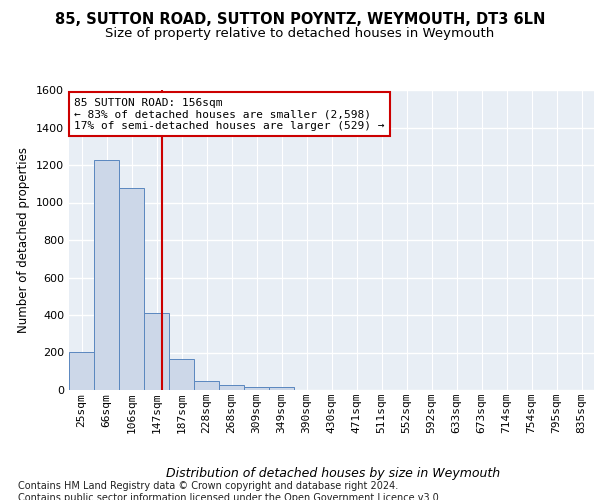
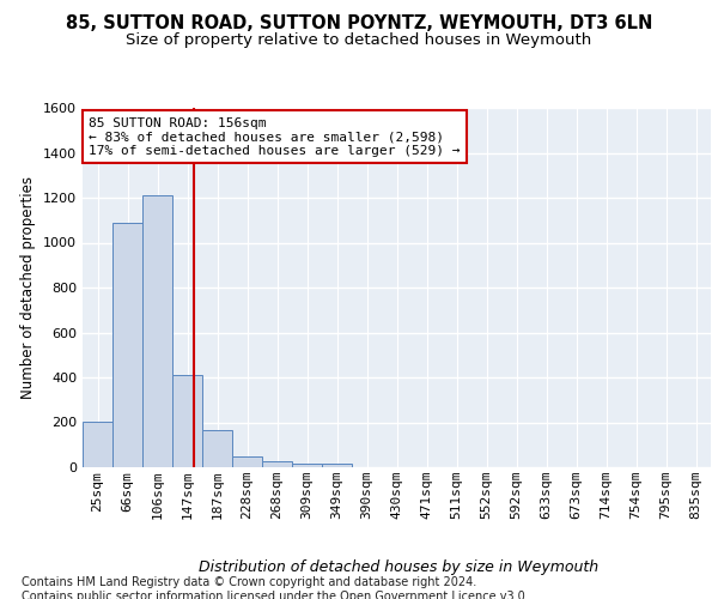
66sqm: 1220 -> 1090
106sqm: 1080 -> 1210
